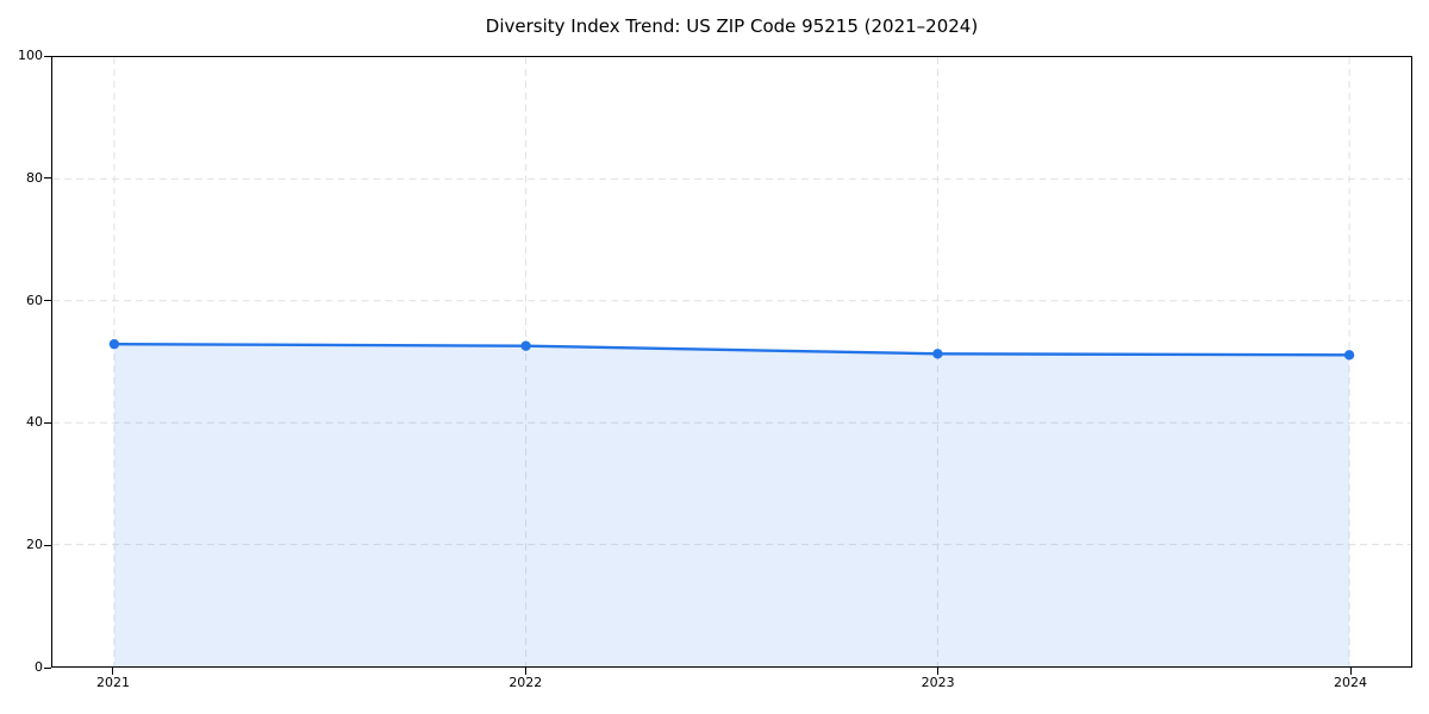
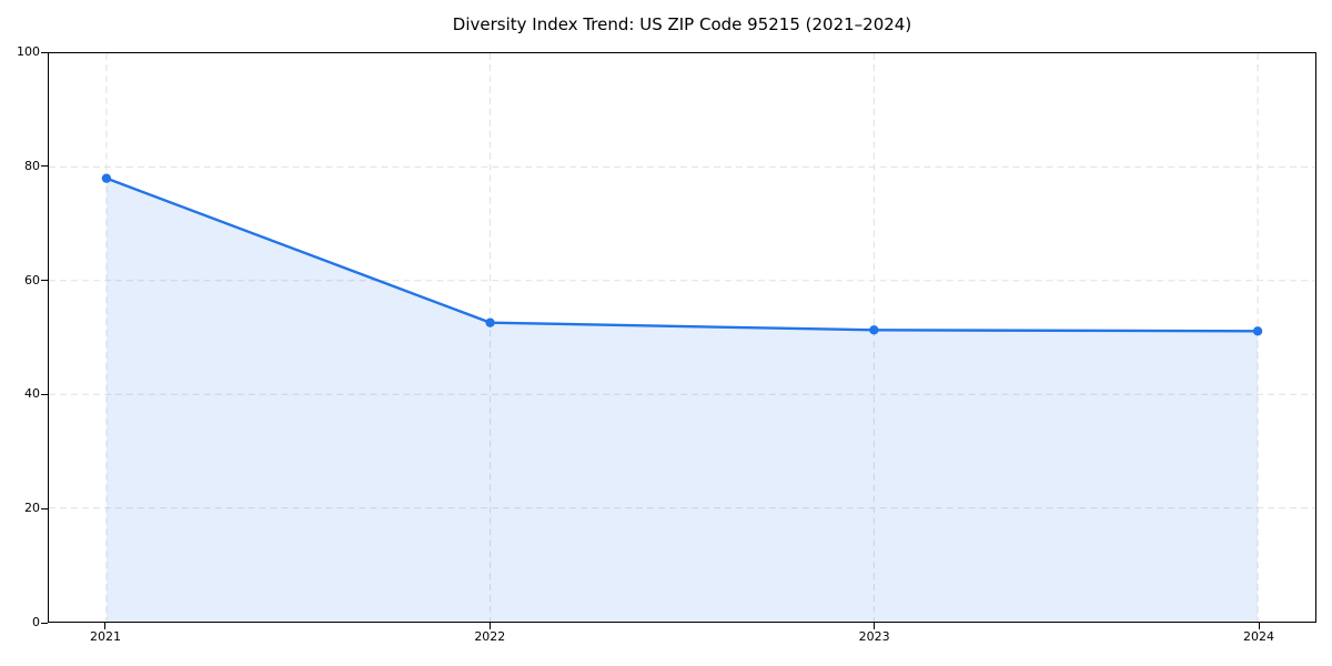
2021: 53 -> 78
